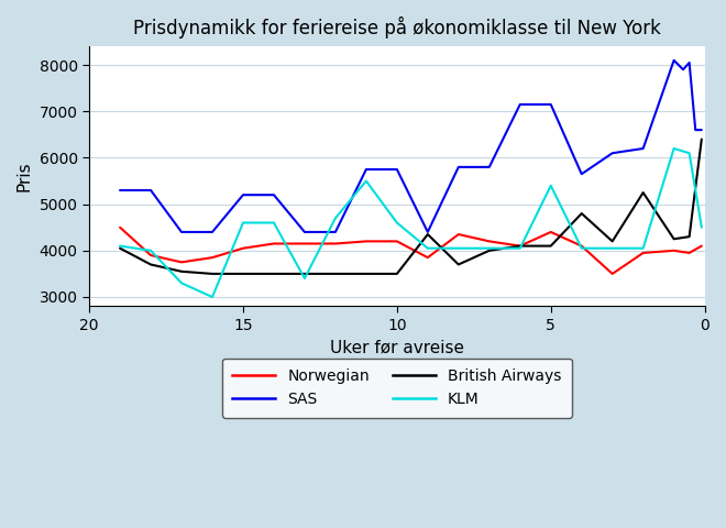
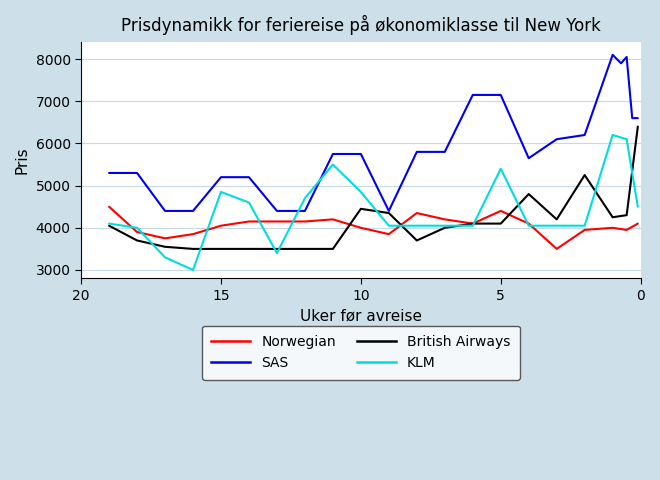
KLM/15: 4600 -> 4850
Norwegian/10: 4200 -> 4000
British Airways/10: 3500 -> 4450
KLM/10: 4600 -> 4850
